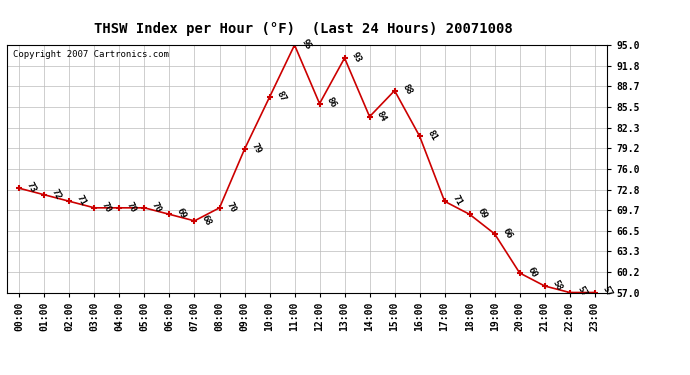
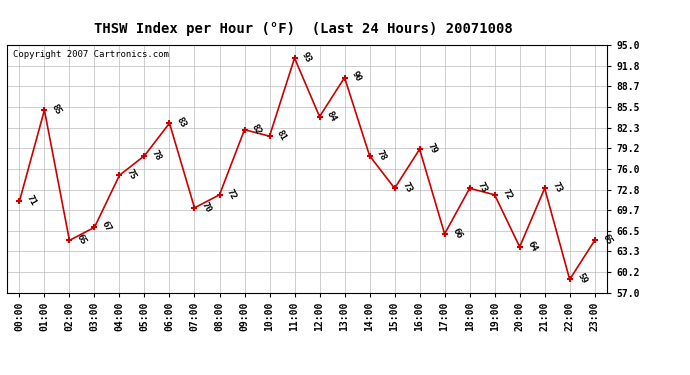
00:00: 73 -> 71
01:00: 72 -> 85
02:00: 71 -> 65
03:00: 70 -> 67
04:00: 70 -> 75
05:00: 70 -> 78
06:00: 69 -> 83
07:00: 68 -> 70
08:00: 70 -> 72
09:00: 79 -> 82
10:00: 87 -> 81
11:00: 95 -> 93
12:00: 86 -> 84
13:00: 93 -> 90
14:00: 84 -> 78
15:00: 88 -> 73
16:00: 81 -> 79
17:00: 71 -> 66
18:00: 69 -> 73
19:00: 66 -> 72
20:00: 60 -> 64
21:00: 58 -> 73
22:00: 57 -> 59
23:00: 57 -> 65
